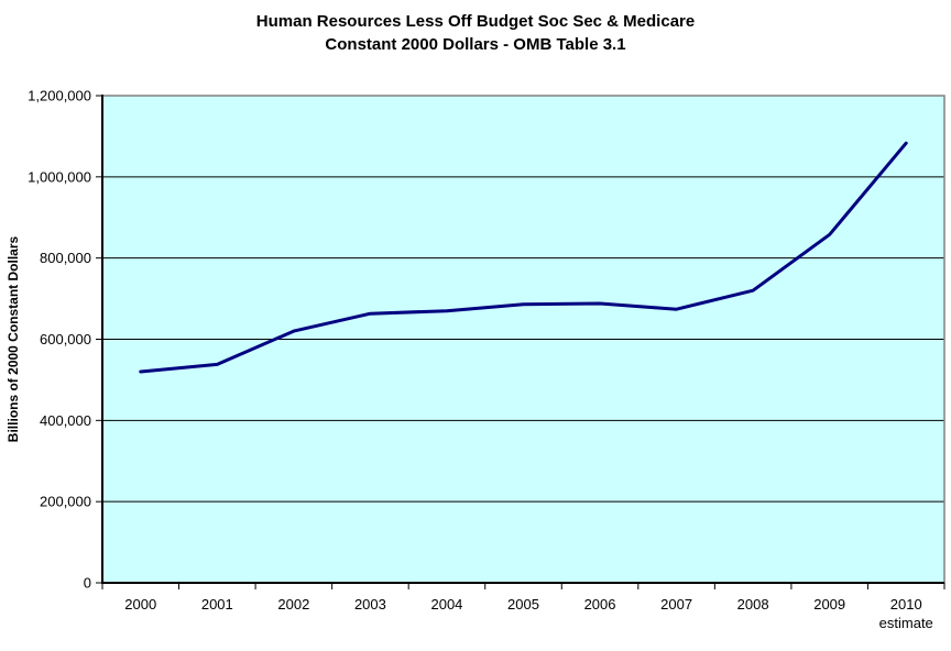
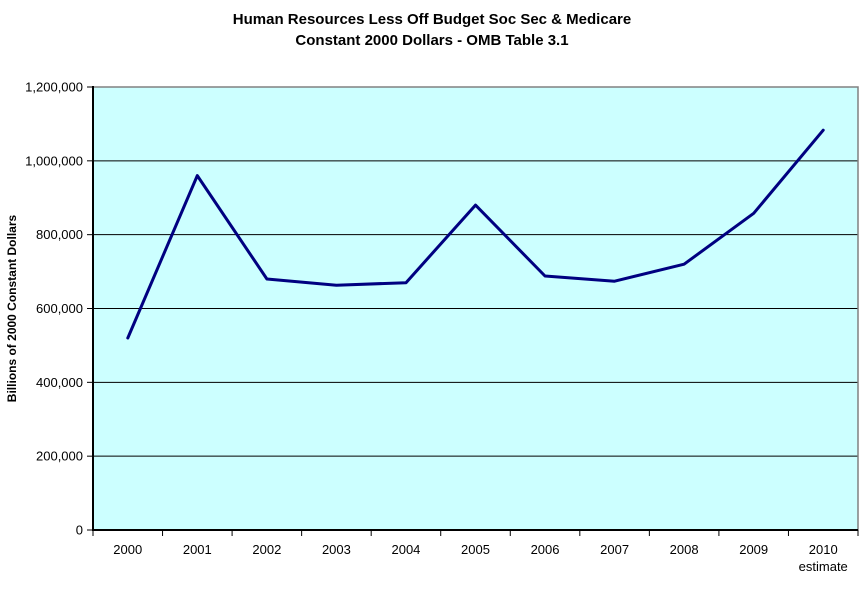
2001: 540000 -> 960000
2002: 620000 -> 680000
2005: 690000 -> 880000
